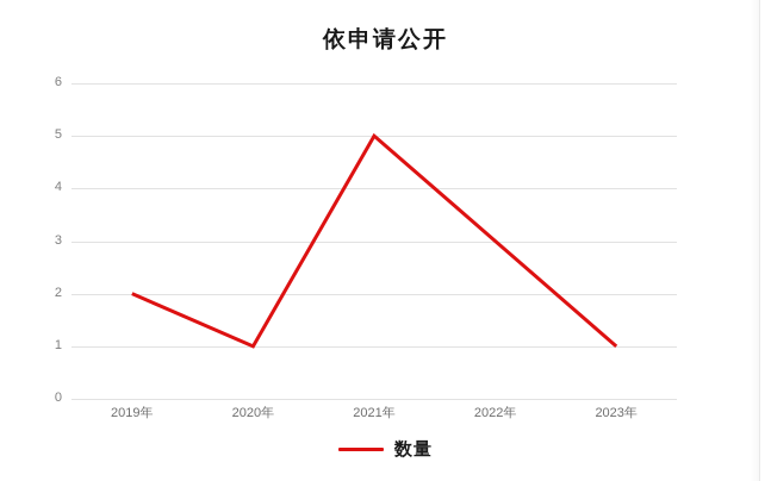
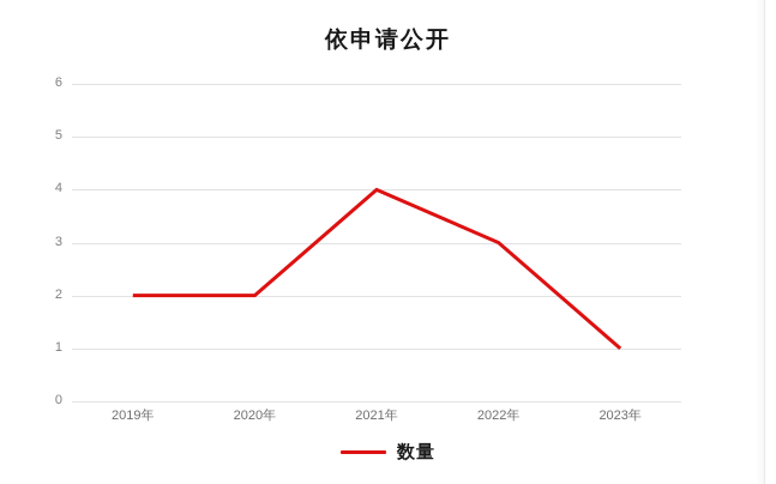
2020年: 1 -> 2
2021年: 5 -> 4
